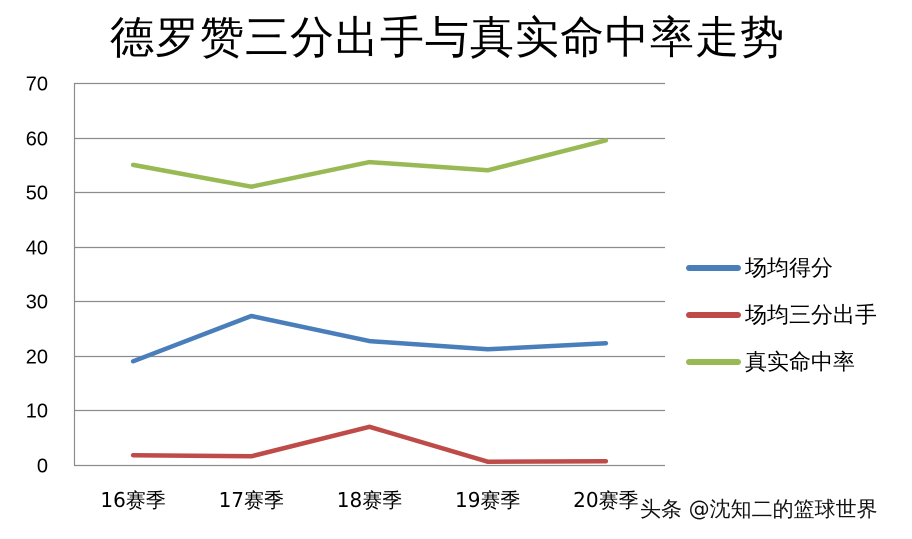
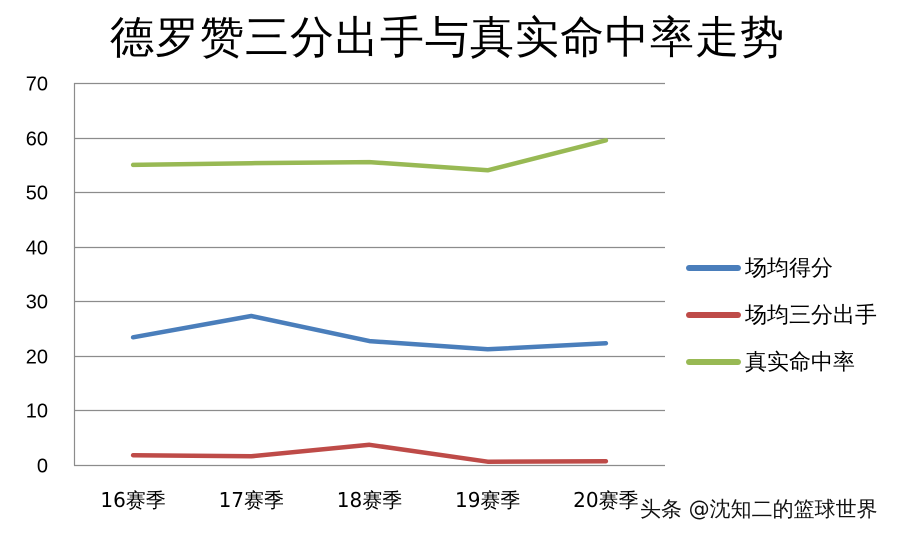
场均得分/16赛季: 19 -> 23
真实命中率/17赛季: 51 -> 55
场均三分出手/18赛季: 7 -> 4
